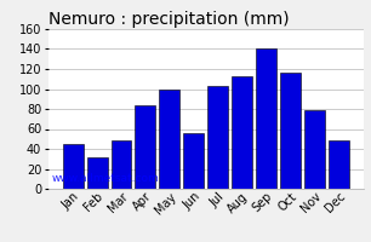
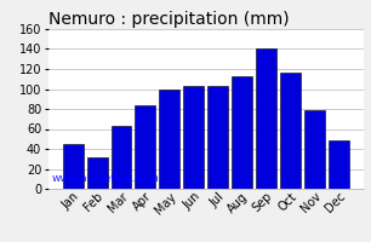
Mar: 48 -> 63
Jun: 56 -> 103
